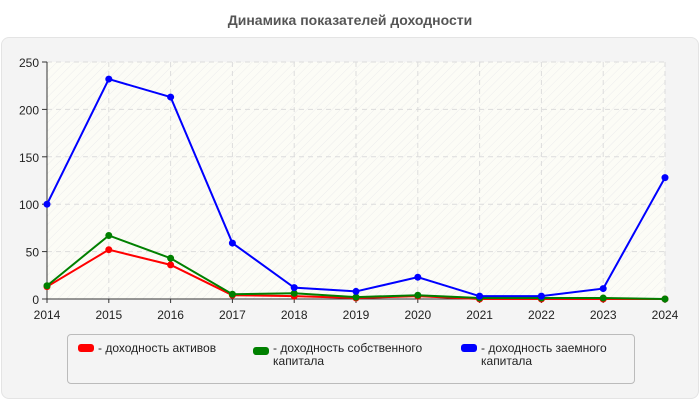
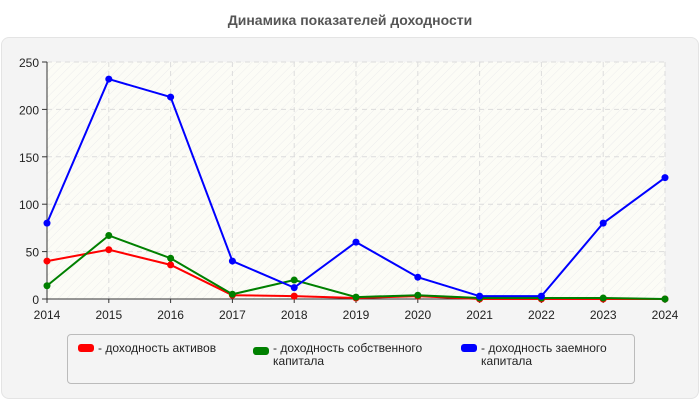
- доходность активов/2014: 10 -> 40
- доходность заемного капитала/2014: 100 -> 80
- доходность заемного капитала/2017: 60 -> 40
- доходность собственного капитала/2018: 10 -> 20
- доходность заемного капитала/2019: 10 -> 60
- доходность заемного капитала/2023: 10 -> 80
